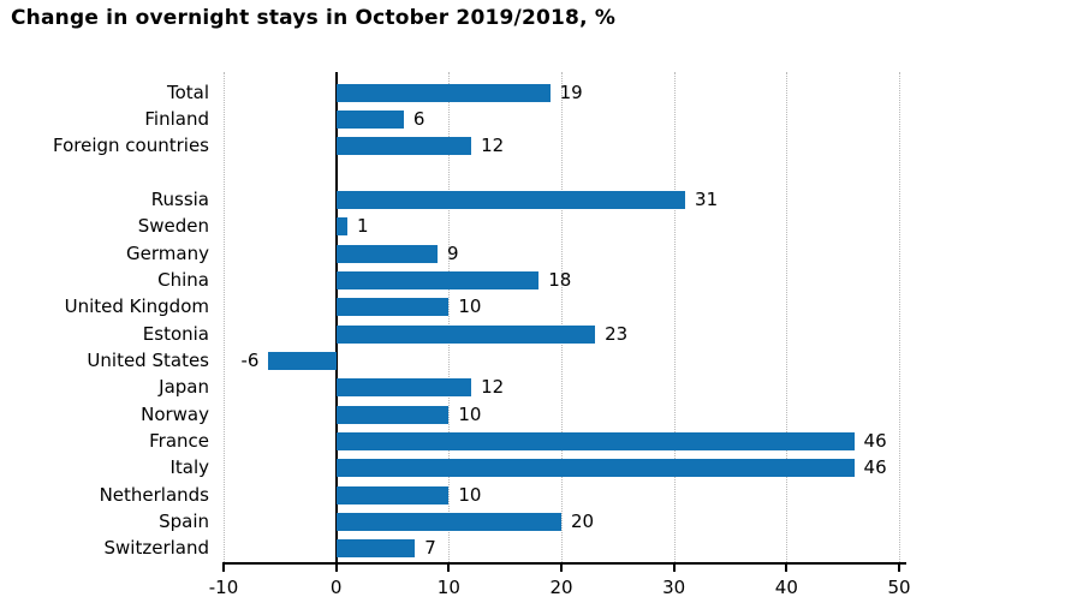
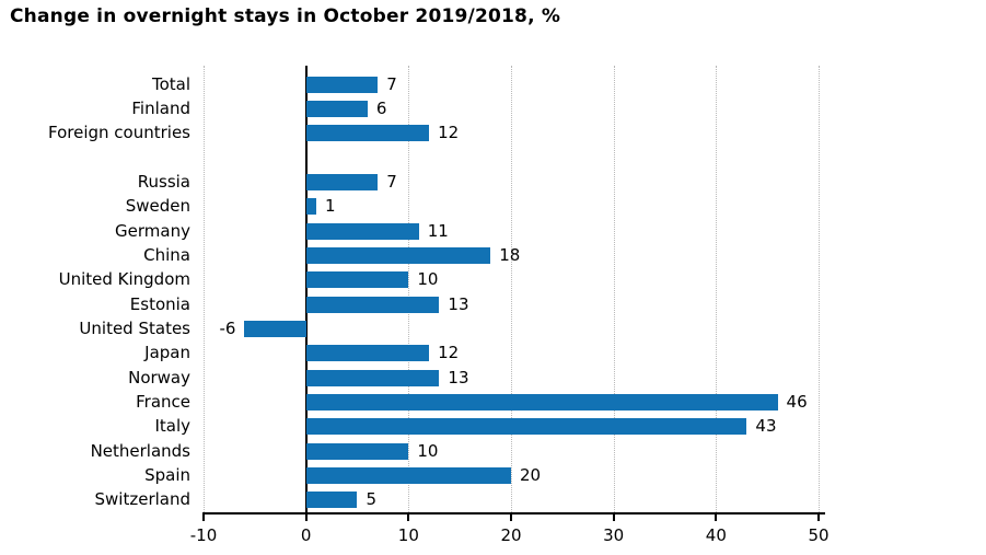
Total: 19 -> 7
Russia: 31 -> 7
Germany: 9 -> 11
Estonia: 23 -> 13
Norway: 10 -> 13
Italy: 46 -> 43
Switzerland: 7 -> 5
